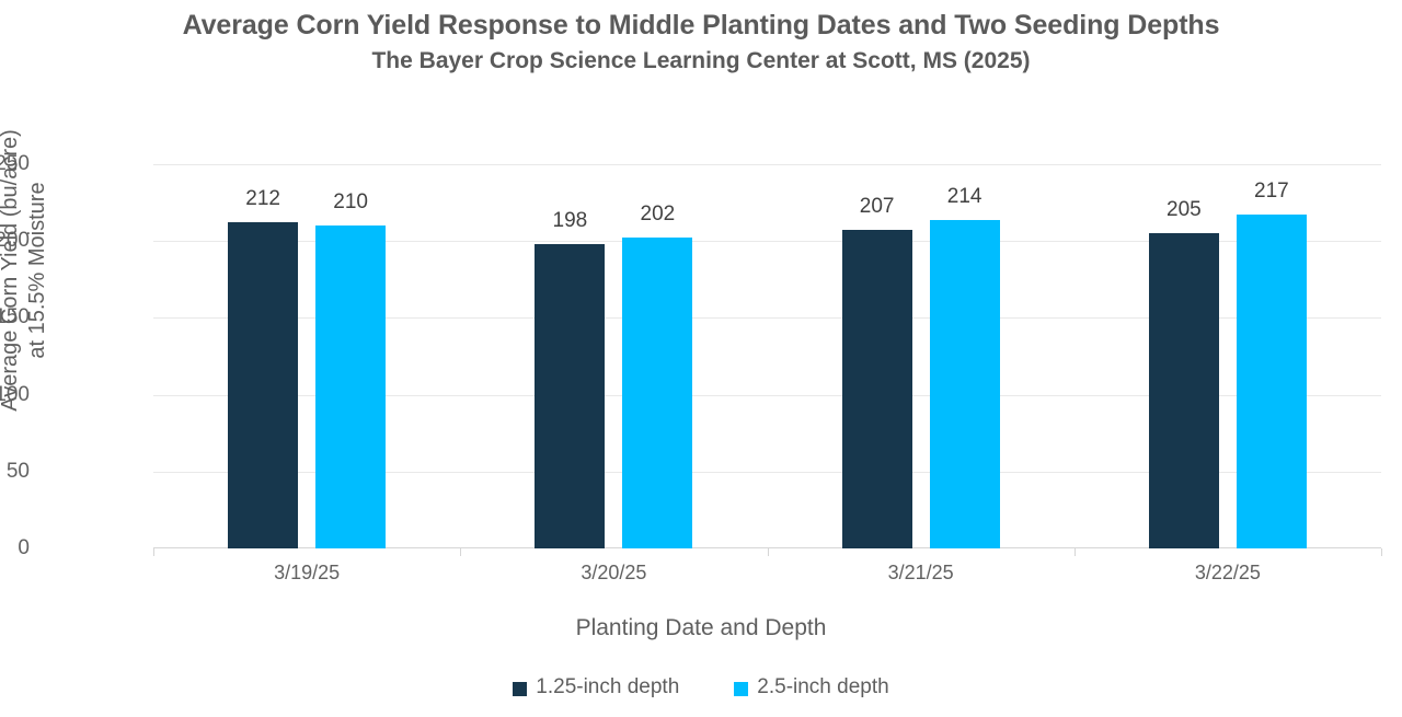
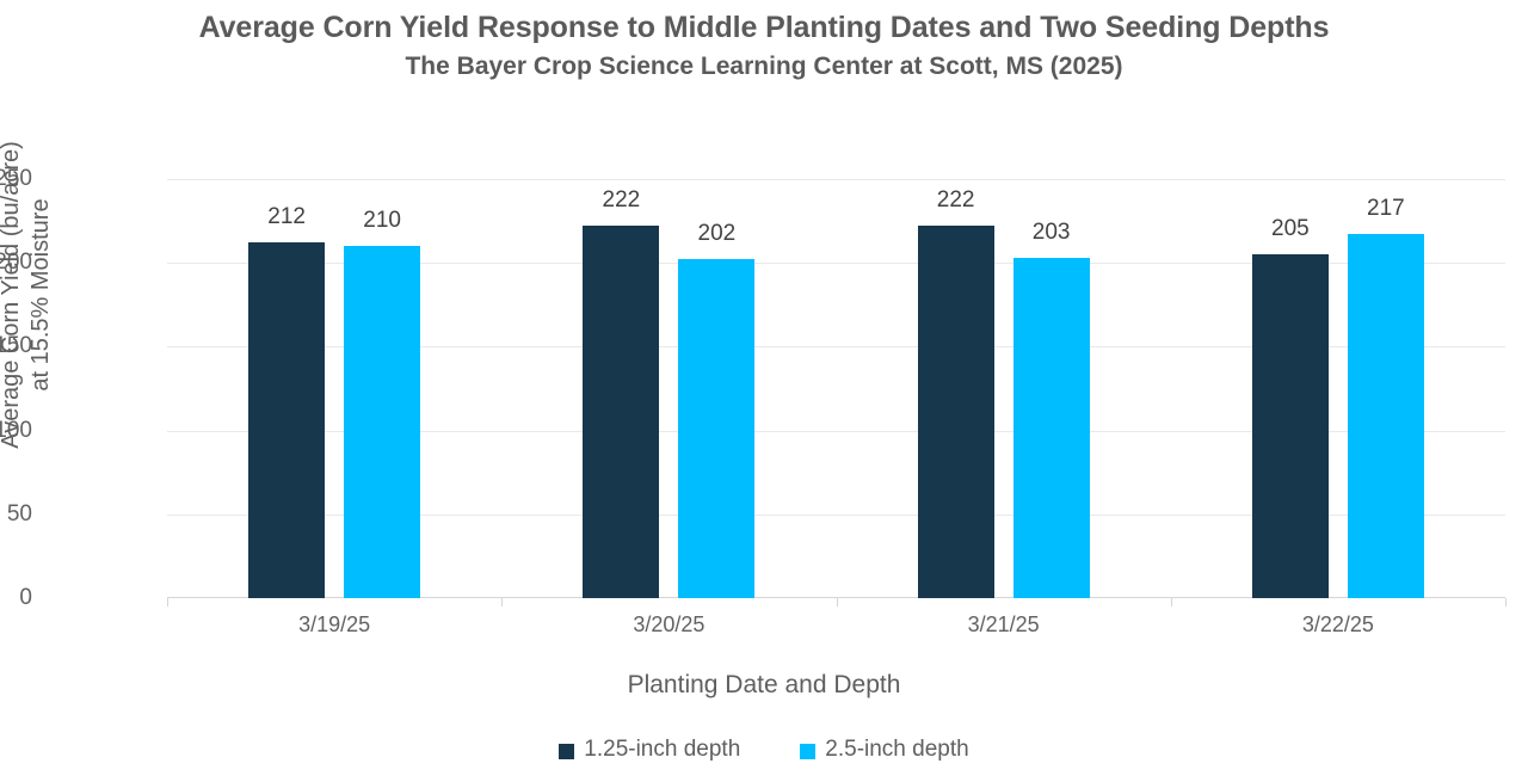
1.25-inch depth/3/20/25: 198 -> 222
1.25-inch depth/3/21/25: 207 -> 222
2.5-inch depth/3/21/25: 214 -> 203
